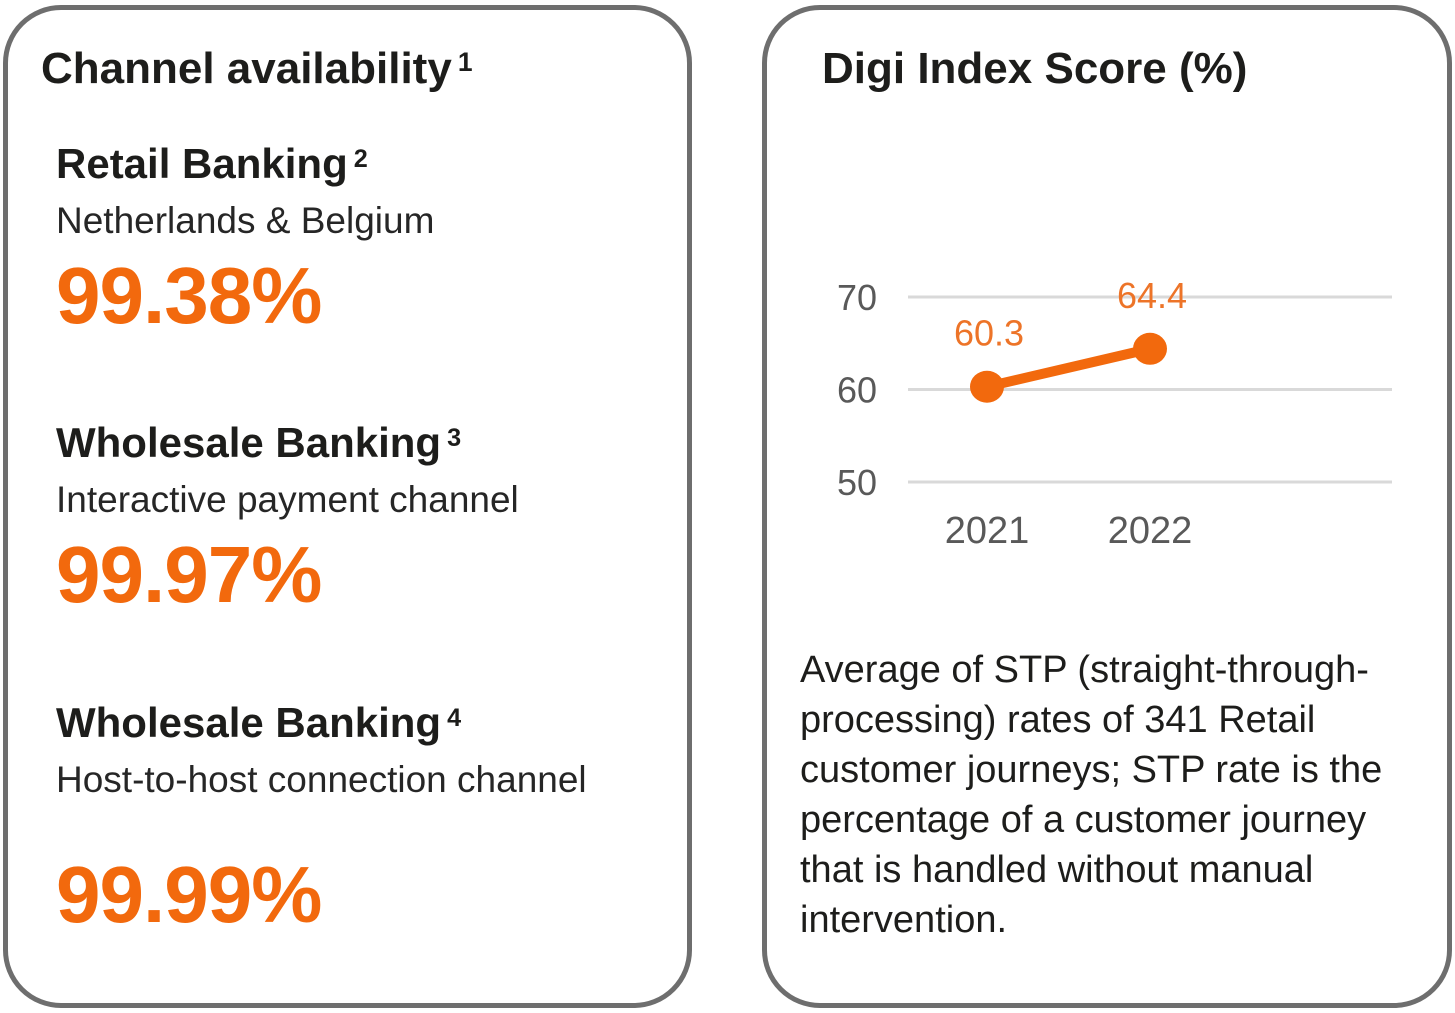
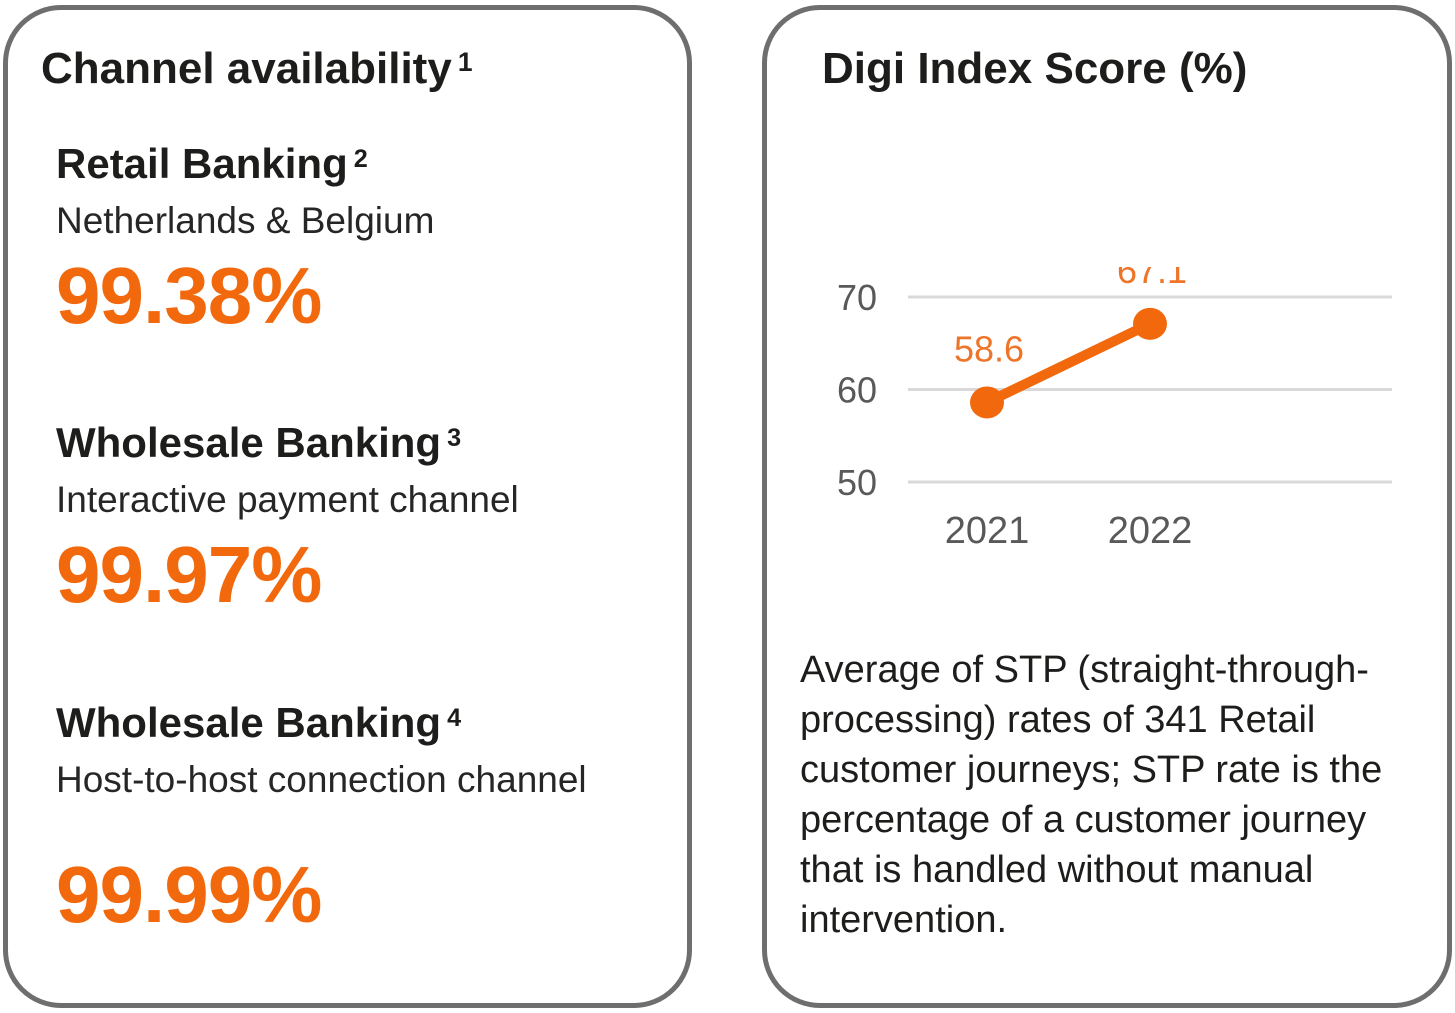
2021: 60.3 -> 58.6
2022: 64.4 -> 67.1
